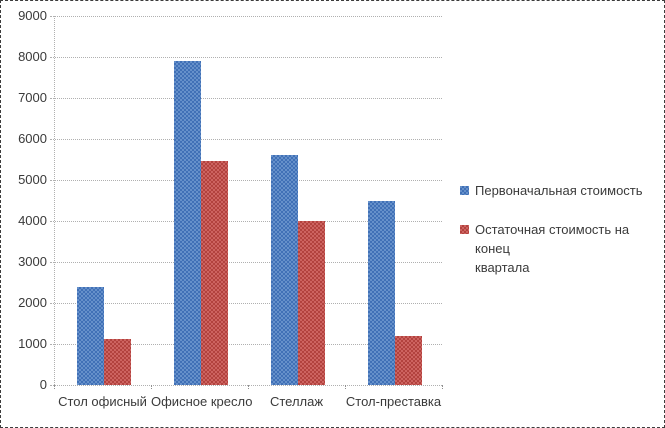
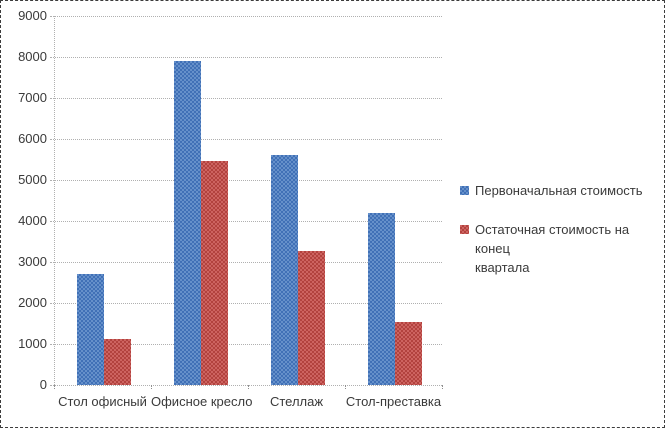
Первоначальная стоимость/Стол офисный: 2400 -> 2700
Остаточная стоимость на конец квартала/Стеллаж: 4000 -> 3300
Первоначальная стоимость/Стол-преставка: 4500 -> 4200
Остаточная стоимость на конец квартала/Стол-преставка: 1200 -> 1500
